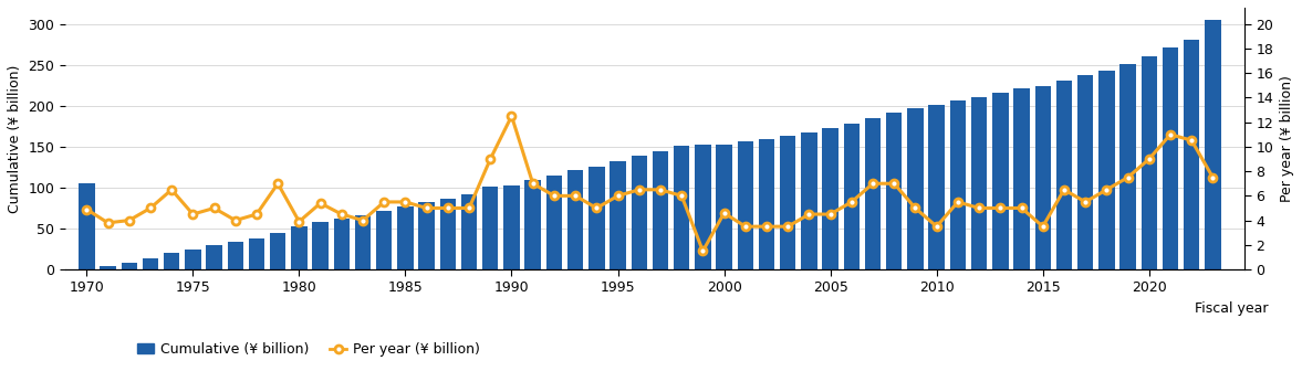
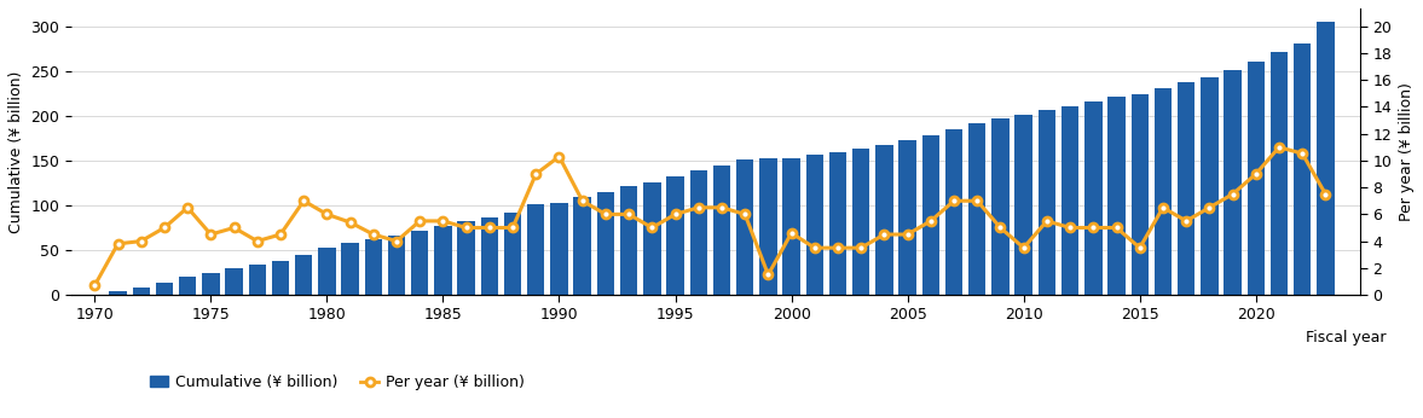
Cumulative (¥ billion)/1970: 106 -> 1
Per year (¥ billion)/1970: 4.9 -> 0.7
Per year (¥ billion)/1980: 3.9 -> 6.0
Per year (¥ billion)/1990: 12.5 -> 10.3
